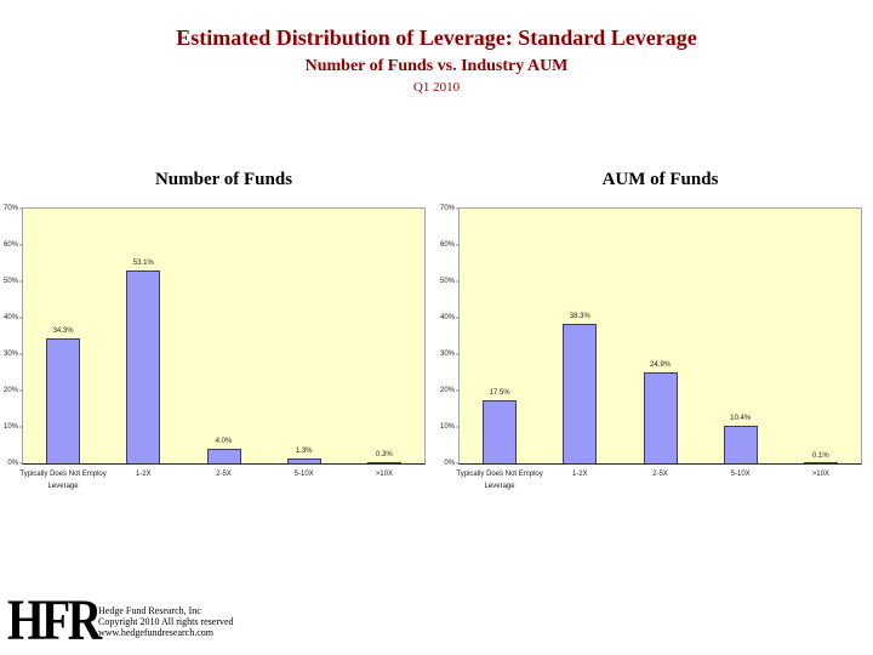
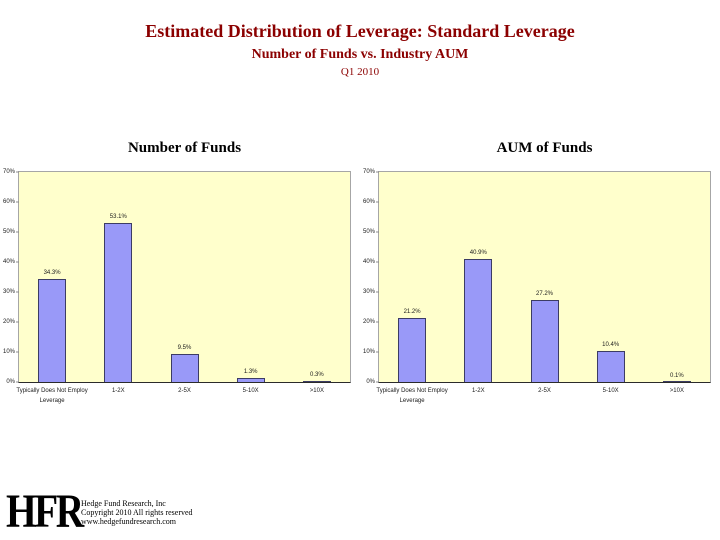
Number of Funds/2-5X: 4.0% -> 9.5%
AUM of Funds/Typically Does Not Employ Leverage: 17.5% -> 21.2%
AUM of Funds/1-2X: 38.3% -> 40.9%
AUM of Funds/2-5X: 24.9% -> 27.2%
